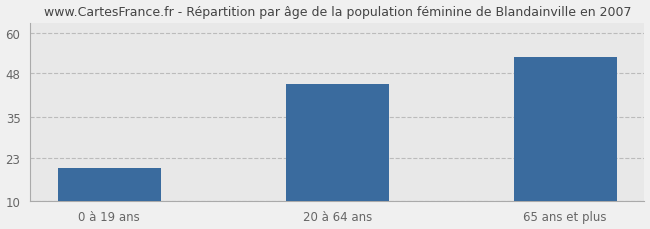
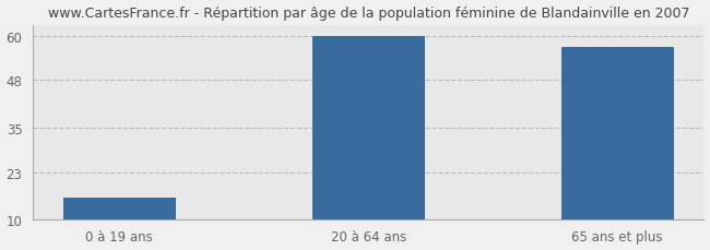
0 à 19 ans: 20 -> 16
20 à 64 ans: 45 -> 60
65 ans et plus: 53 -> 57
